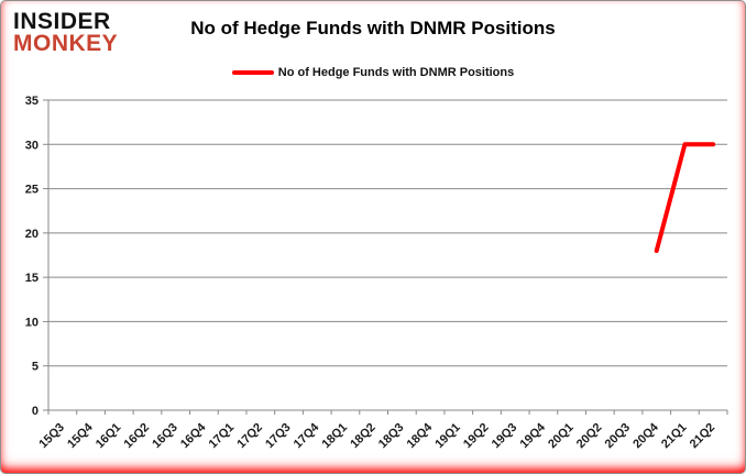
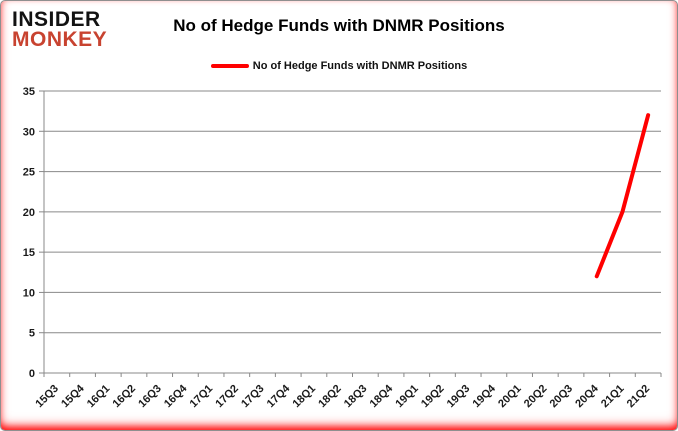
20Q4: 18 -> 12
21Q1: 30 -> 20
21Q2: 30 -> 32
